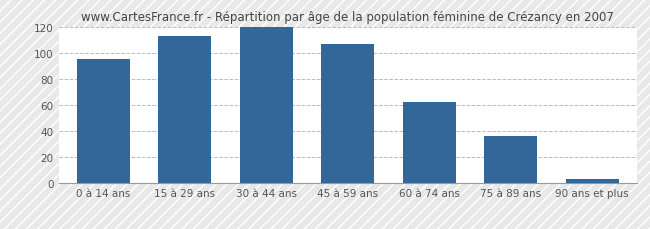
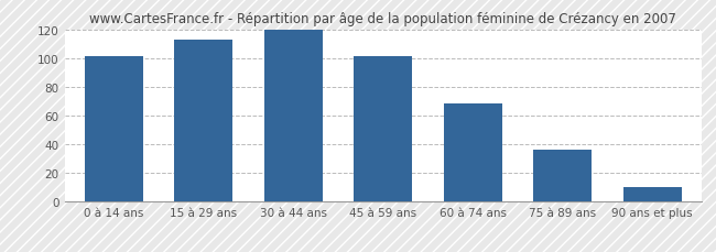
0 à 14 ans: 95 -> 101
45 à 59 ans: 107 -> 101
60 à 74 ans: 62 -> 68
90 ans et plus: 3 -> 10
